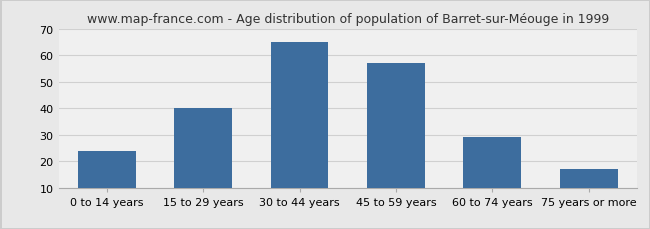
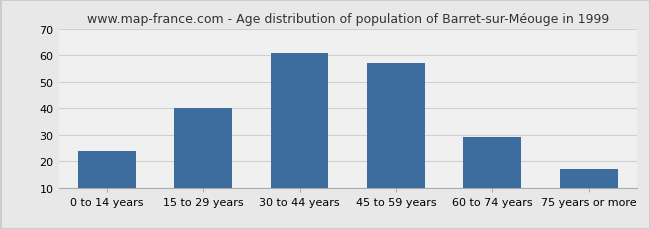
30 to 44 years: 65 -> 61
